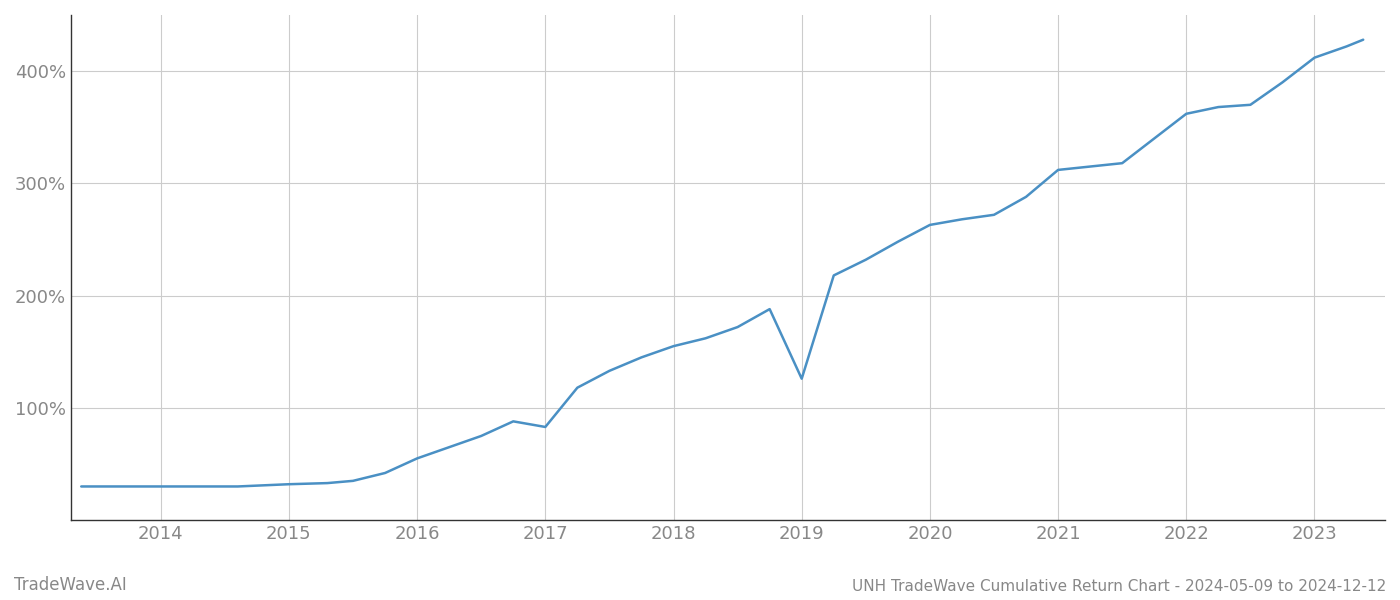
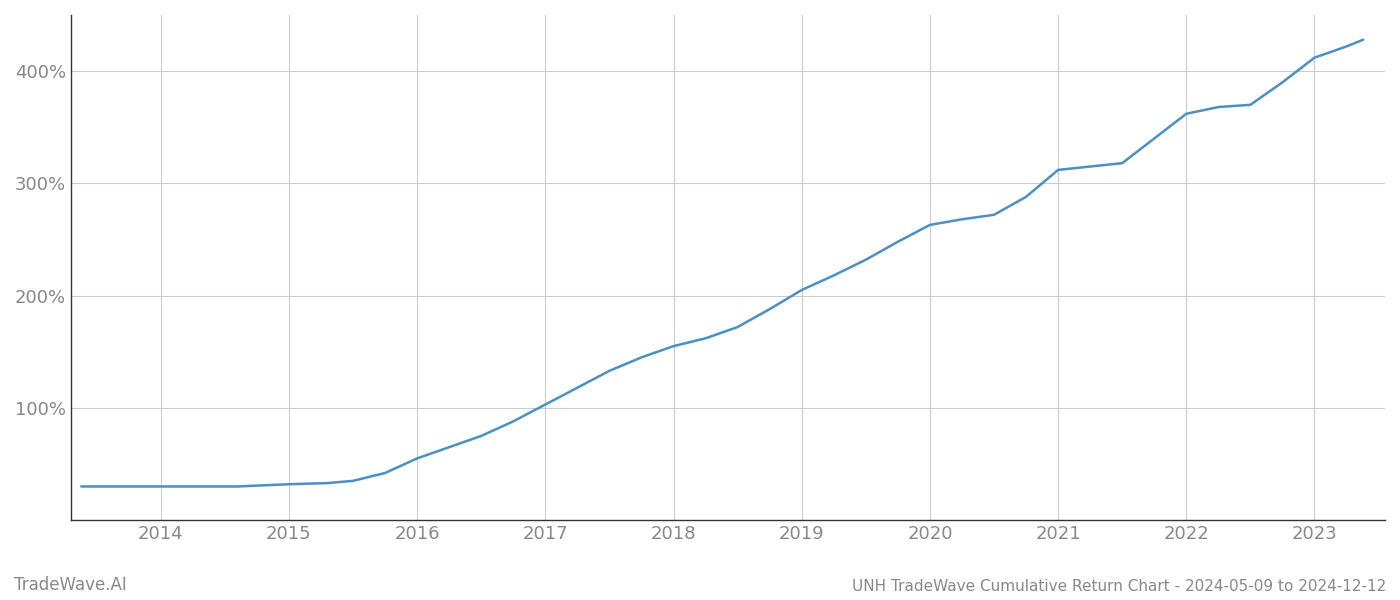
2017: 83% -> 103%
2019: 126% -> 205%
